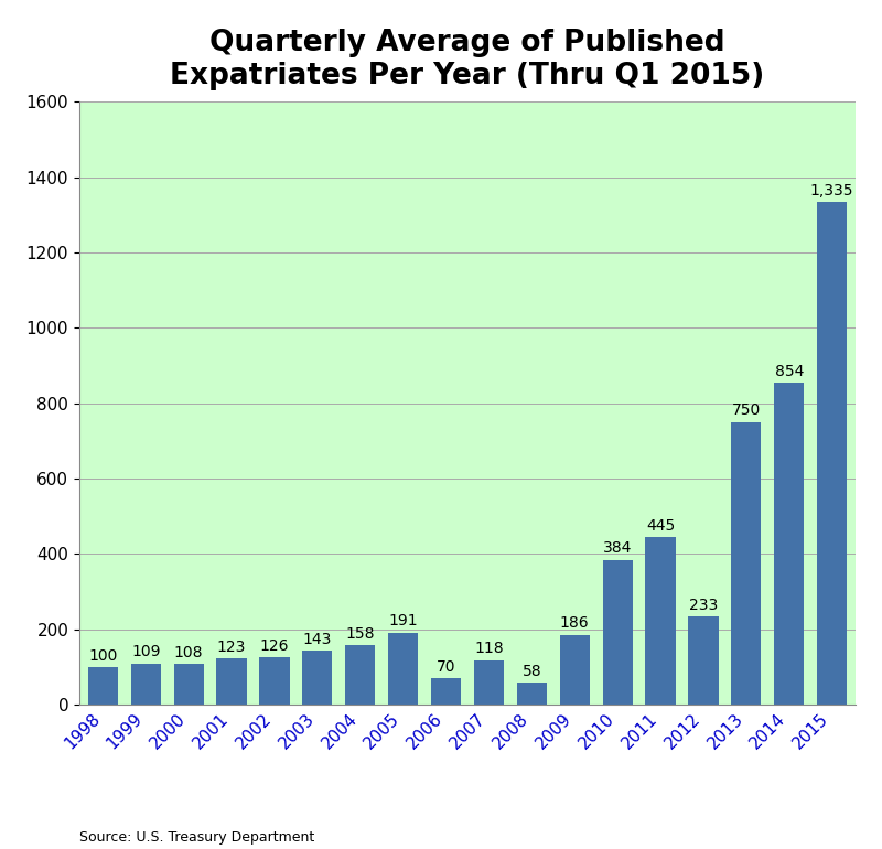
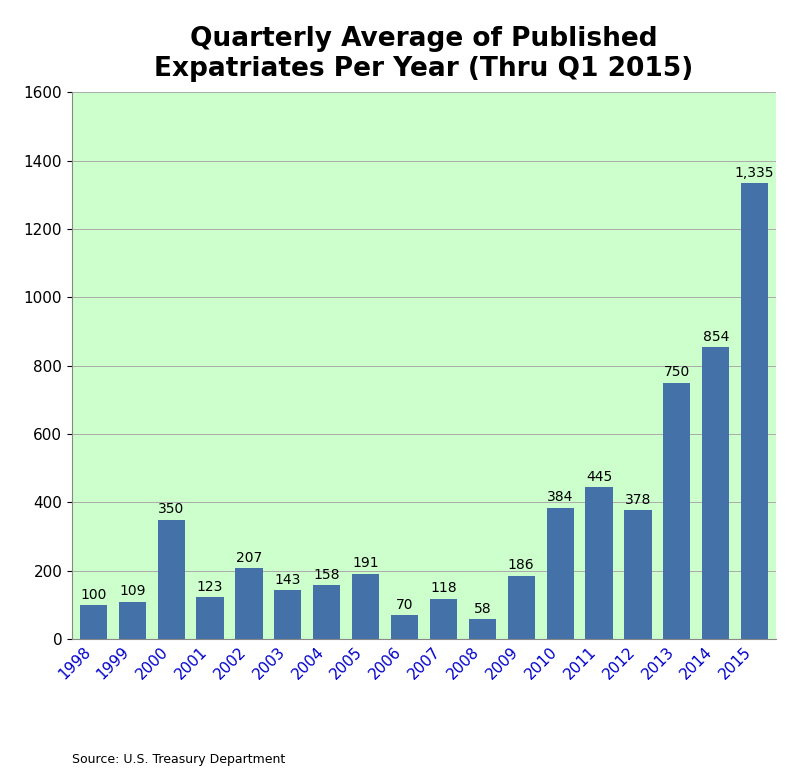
2000: 108 -> 350
2002: 126 -> 207
2012: 233 -> 378
